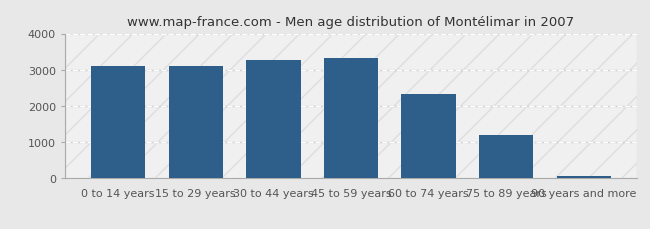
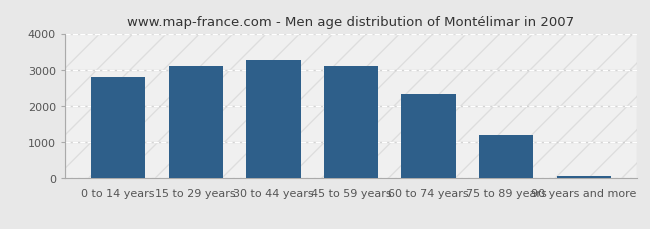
0 to 14 years: 3100 -> 2800
45 to 59 years: 3330 -> 3100
